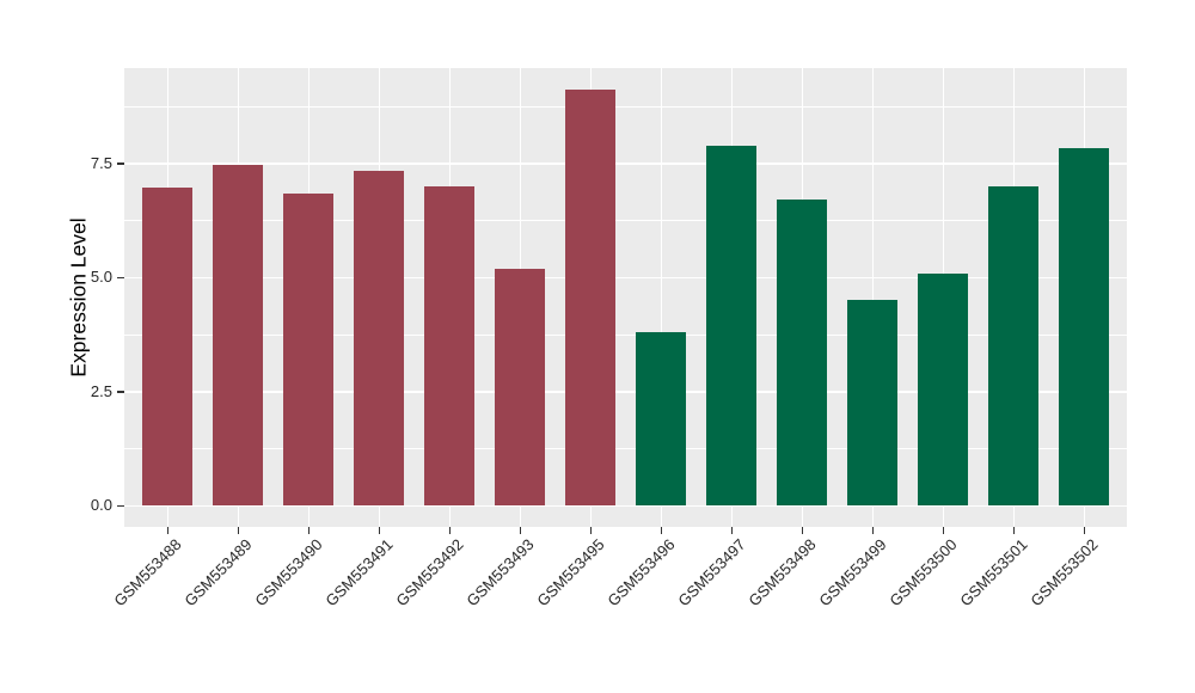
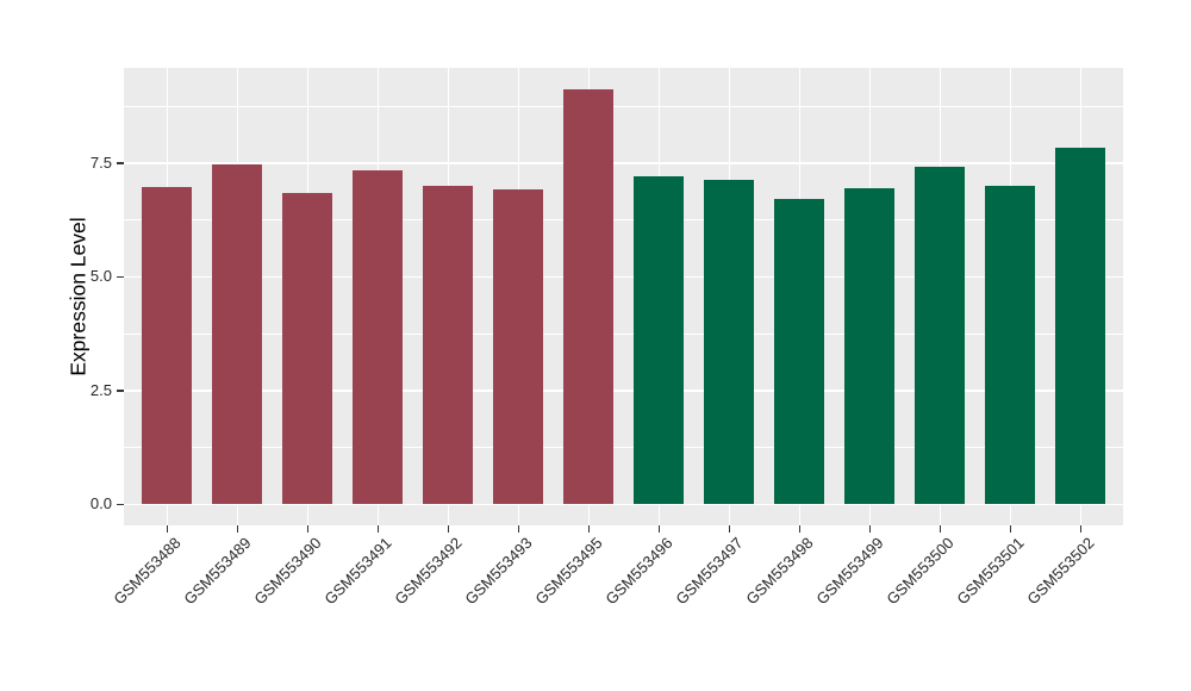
GSM553493: 5.2 -> 6.9
GSM553496: 3.8 -> 7.2
GSM553497: 7.9 -> 7.1
GSM553499: 4.5 -> 7.0
GSM553500: 5.1 -> 7.4
